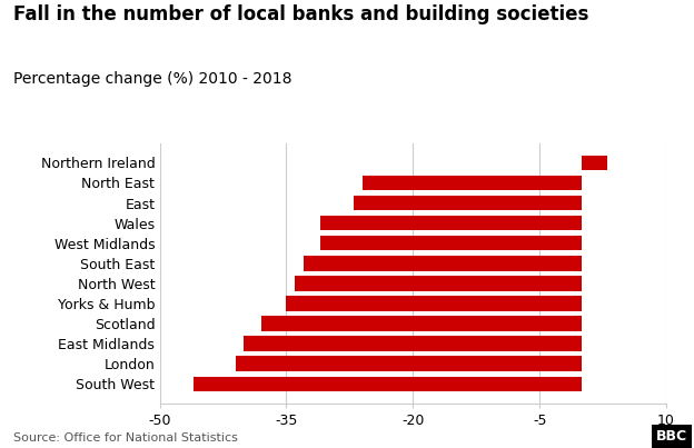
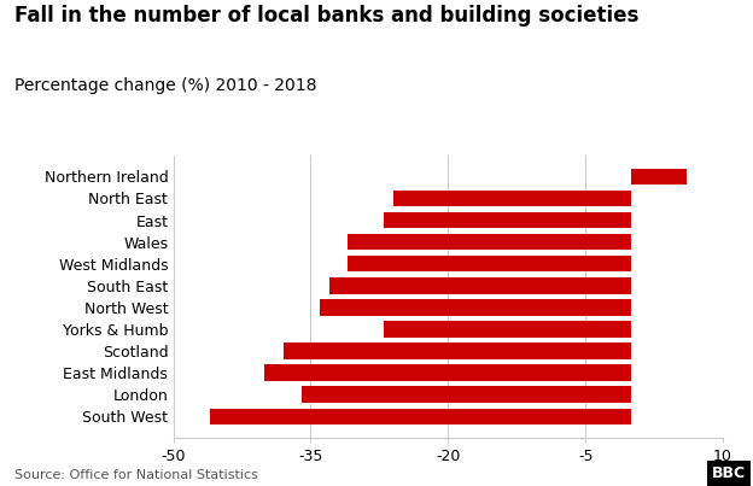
Northern Ireland: 3 -> 6
Yorks & Humb: -35 -> -27
London: -41 -> -36
